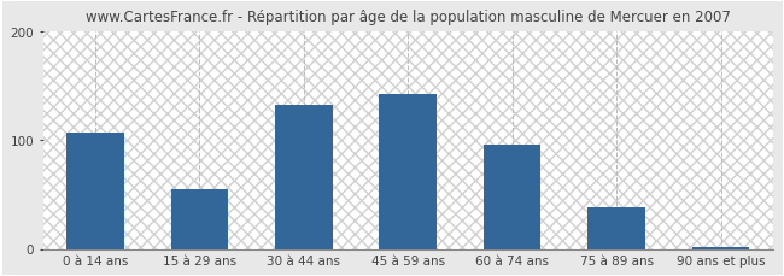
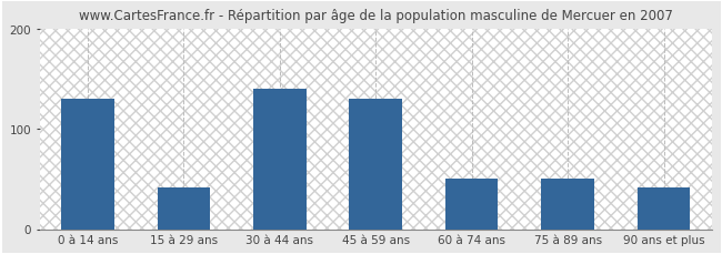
0 à 14 ans: 107 -> 130
15 à 29 ans: 55 -> 42
30 à 44 ans: 132 -> 140
45 à 59 ans: 142 -> 130
60 à 74 ans: 96 -> 50
75 à 89 ans: 38 -> 50
90 ans et plus: 2 -> 42
